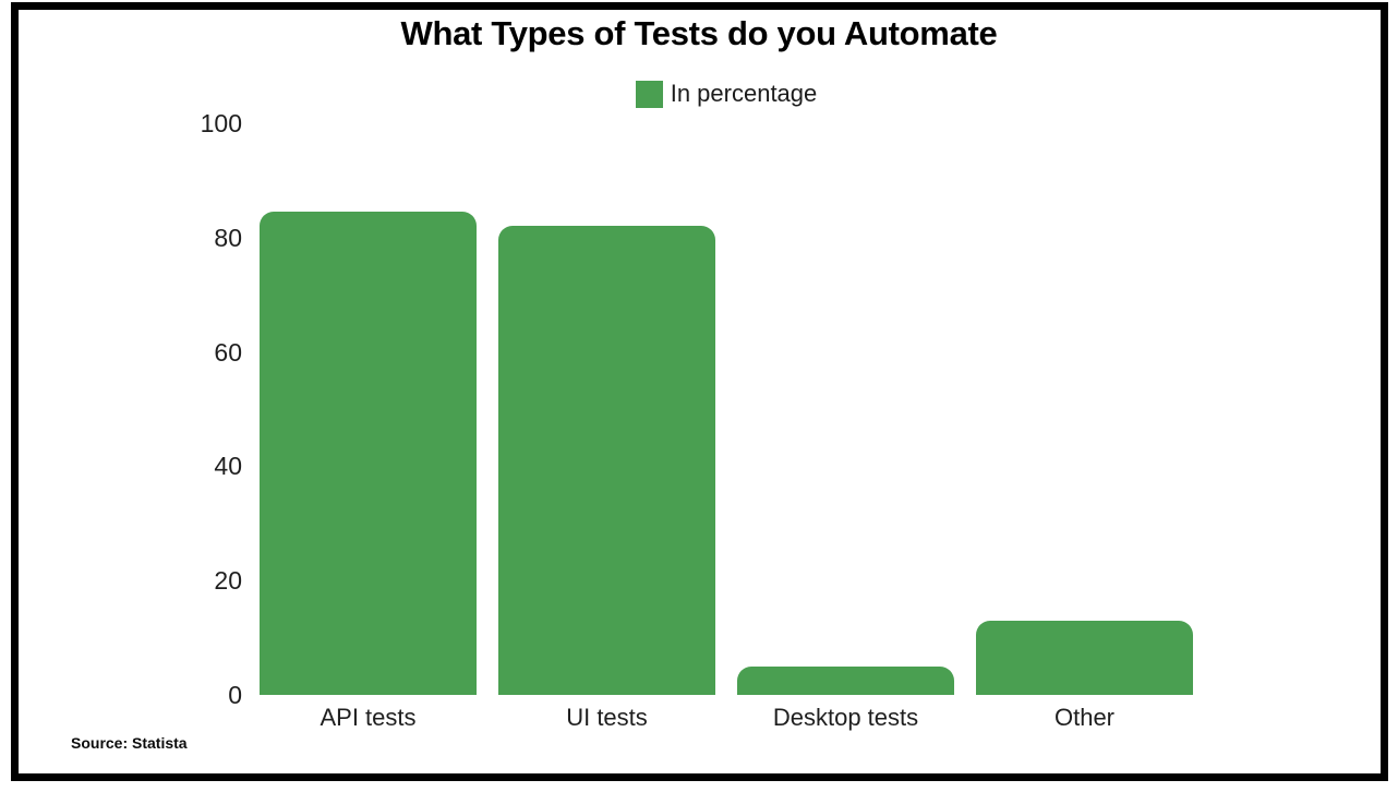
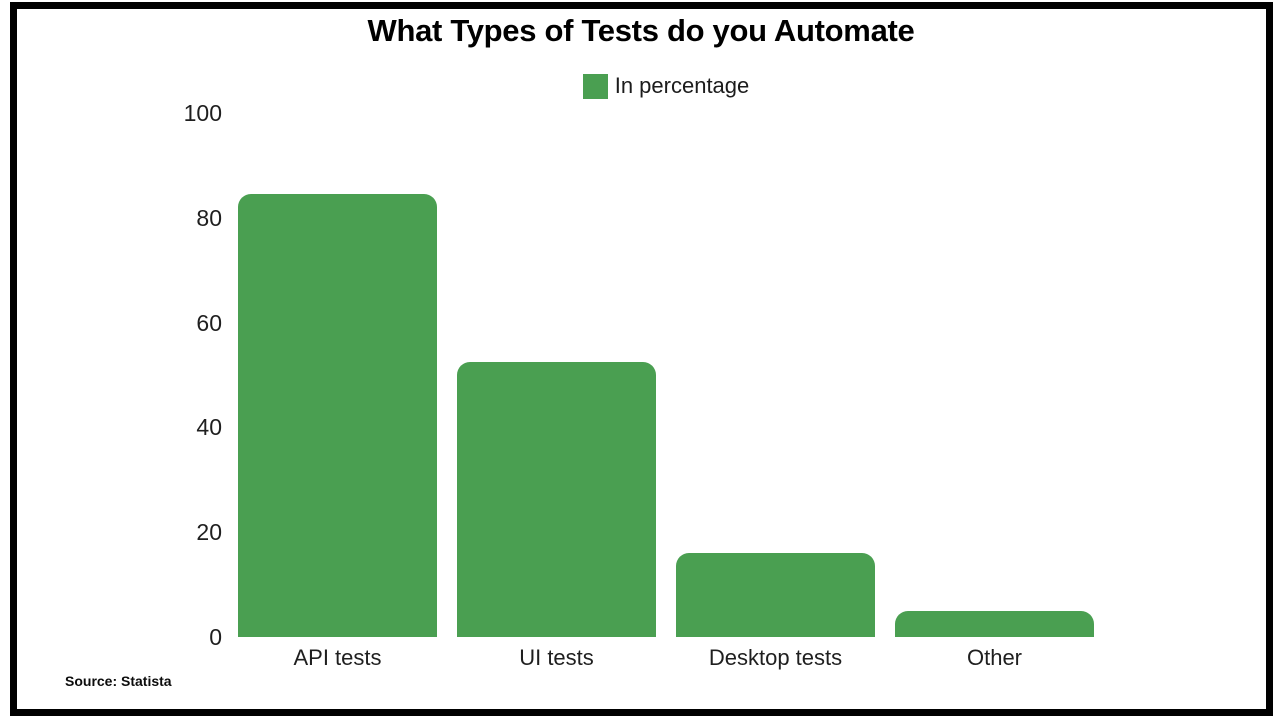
UI tests: 82 -> 52
Desktop tests: 5 -> 16
Other: 13 -> 5
